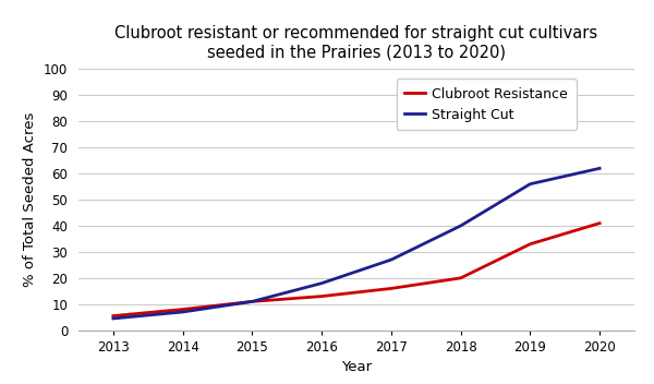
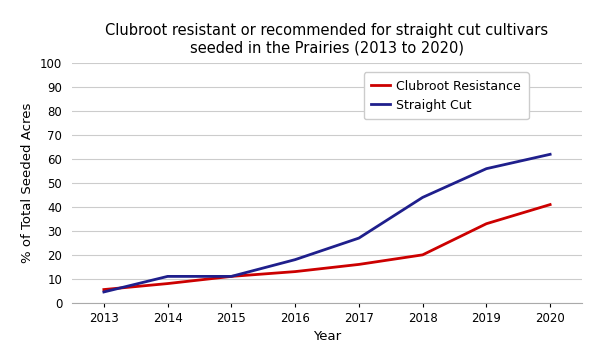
Straight Cut/2014: 7.0 -> 11.0
Straight Cut/2018: 40.0 -> 44.0
